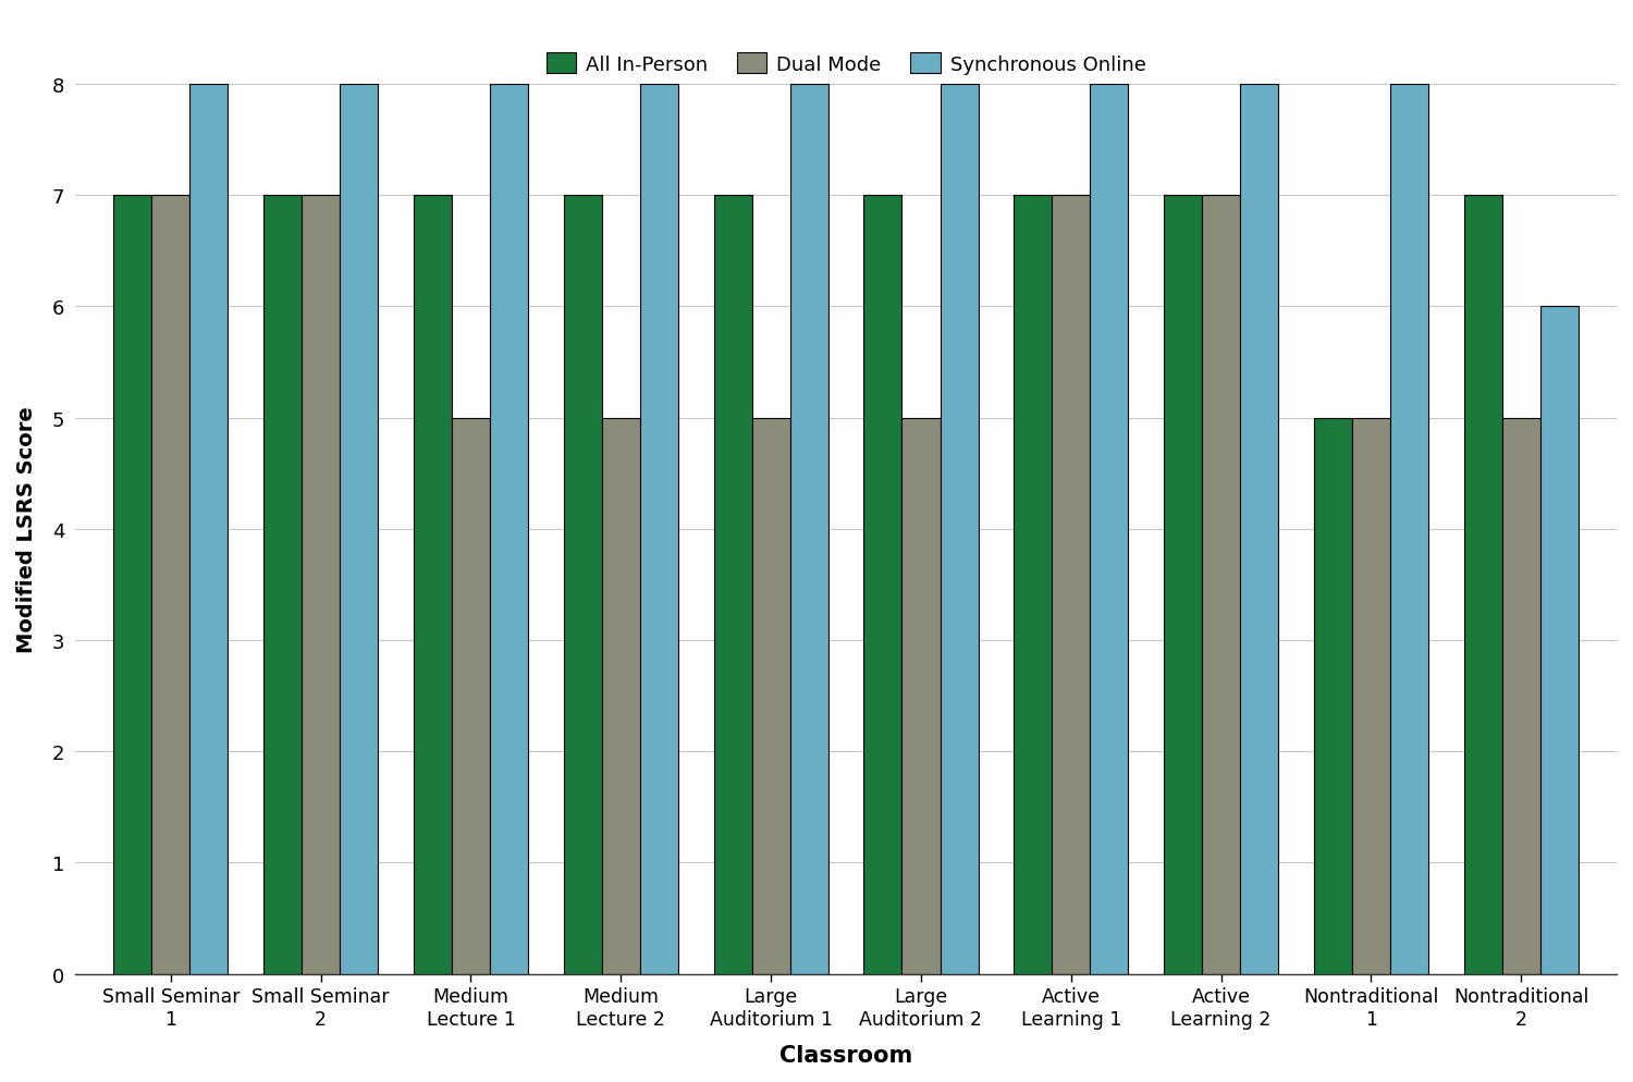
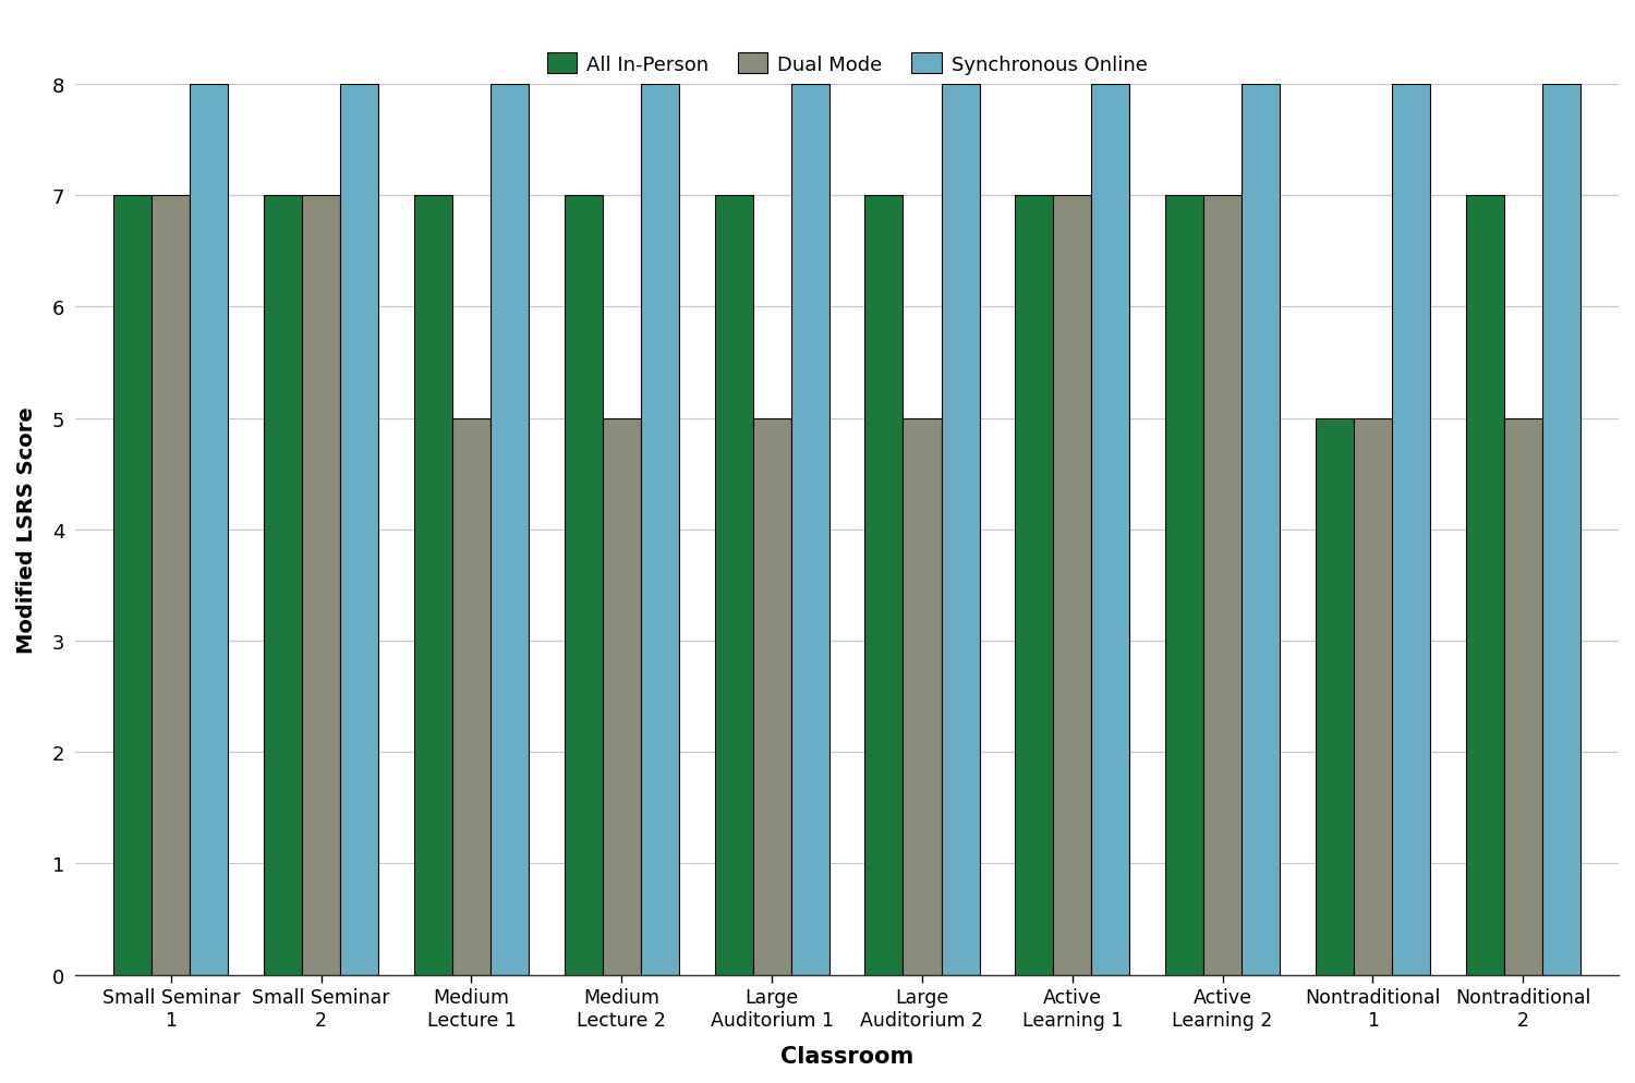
Synchronous Online/Nontraditional 2: 6 -> 8
